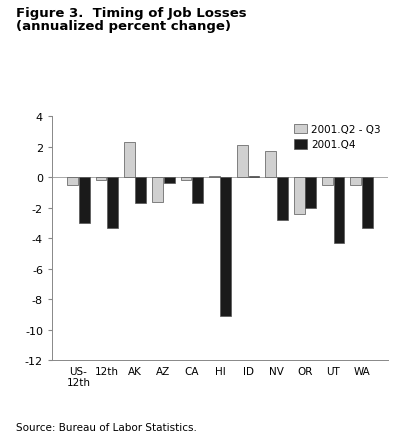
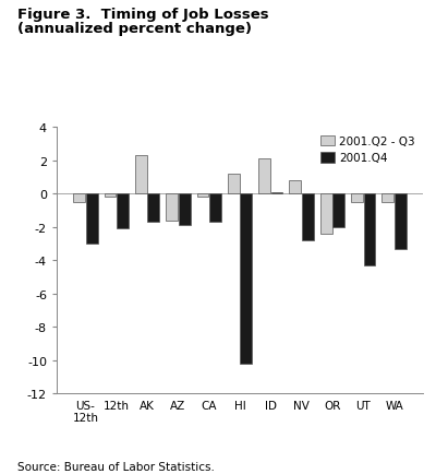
2001.Q4/12th: -3.3 -> -2.1
2001.Q4/AZ: -0.4 -> -1.9
2001.Q2 - Q3/HI: 0.1 -> 1.2
2001.Q4/HI: -9.1 -> -10.2
2001.Q2 - Q3/NV: 1.7 -> 0.8
